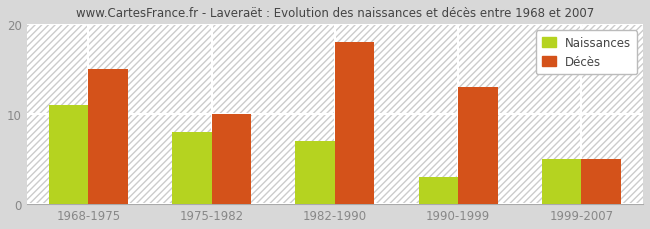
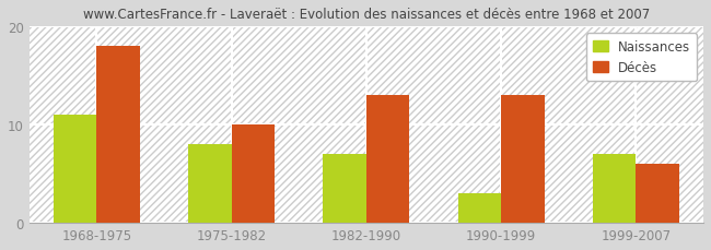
Décès/1968-1975: 15 -> 18
Décès/1982-1990: 18 -> 13
Naissances/1999-2007: 5 -> 7
Décès/1999-2007: 5 -> 6
